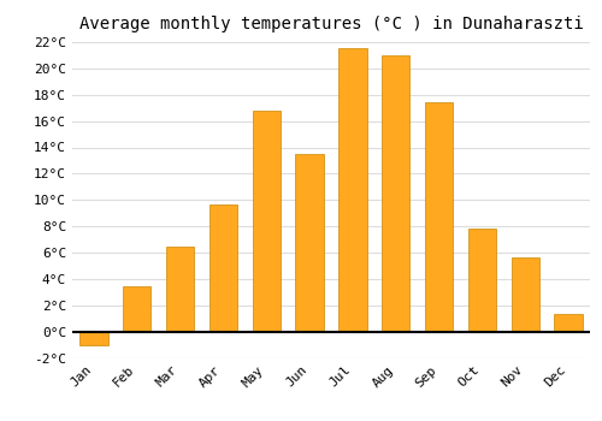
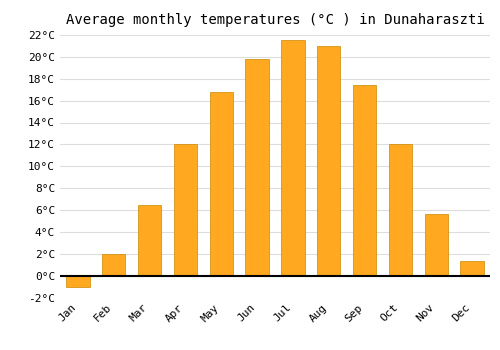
Feb: 3.4°C -> 2.0°C
Apr: 9.7°C -> 12.0°C
Jun: 13.5°C -> 19.8°C
Oct: 7.8°C -> 12.0°C
